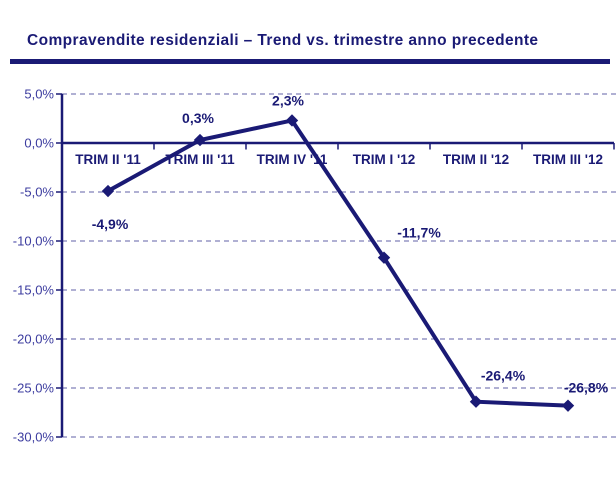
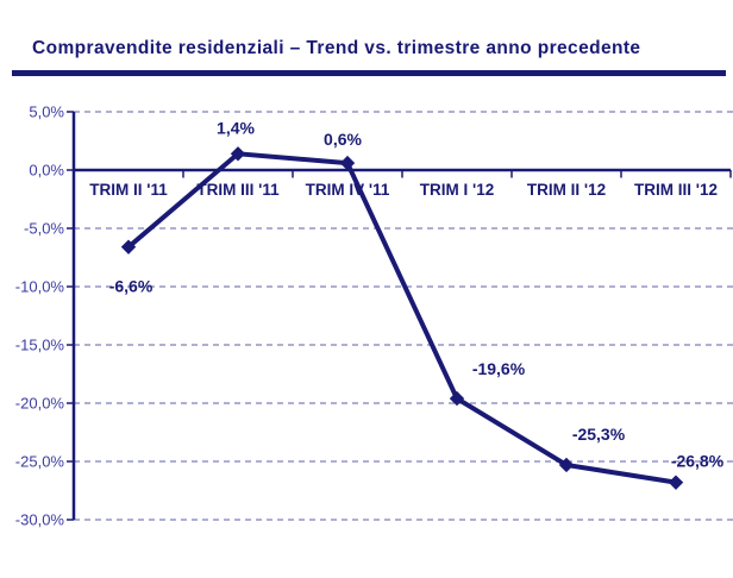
TRIM II '11: -4,9% -> -6,6%
TRIM III '11: 0,3% -> 1,4%
TRIM IV '11: 2,3% -> 0,6%
TRIM I '12: -11,7% -> -19,6%
TRIM II '12: -26,4% -> -25,3%
